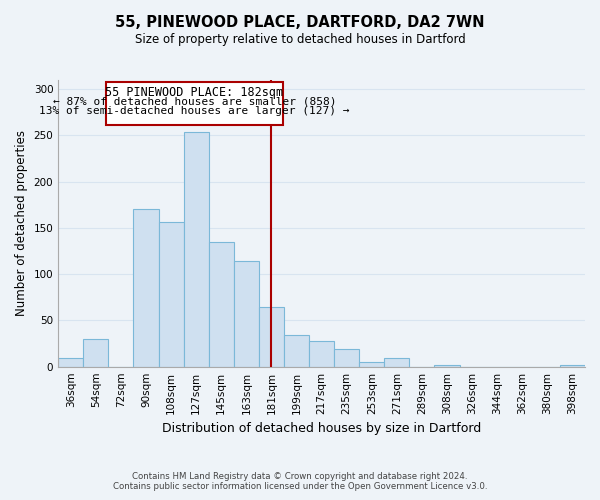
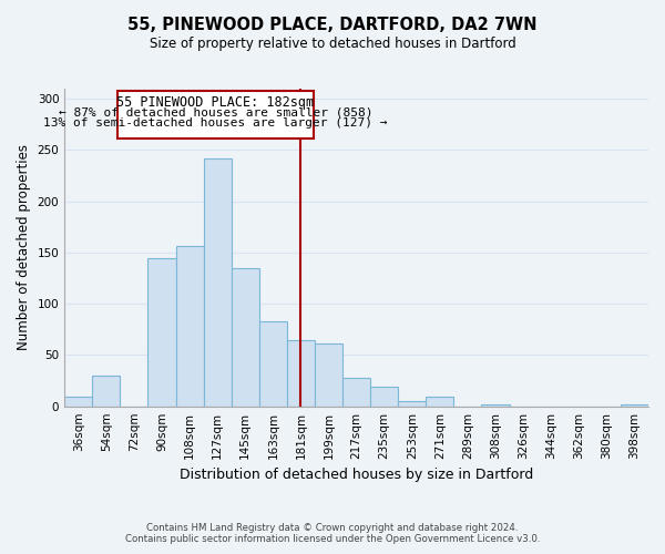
90sqm: 170 -> 145
127sqm: 254 -> 242
163sqm: 114 -> 83
199sqm: 34 -> 61
